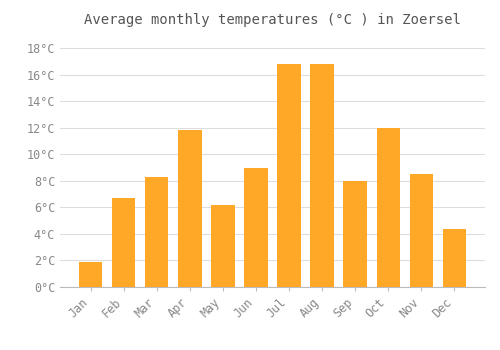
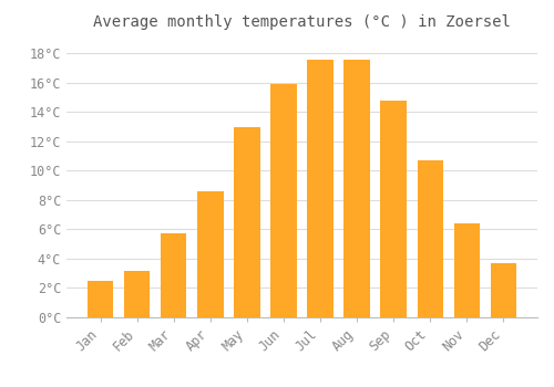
Jan: 1.9°C -> 2.5°C
Feb: 6.7°C -> 3.2°C
Mar: 8.3°C -> 5.7°C
Apr: 11.8°C -> 8.6°C
May: 6.2°C -> 13.0°C
Jun: 9.0°C -> 15.9°C
Jul: 16.8°C -> 17.6°C
Aug: 16.8°C -> 17.6°C
Sep: 8.0°C -> 14.8°C
Oct: 12.0°C -> 10.7°C
Nov: 8.5°C -> 6.4°C
Dec: 4.4°C -> 3.7°C
